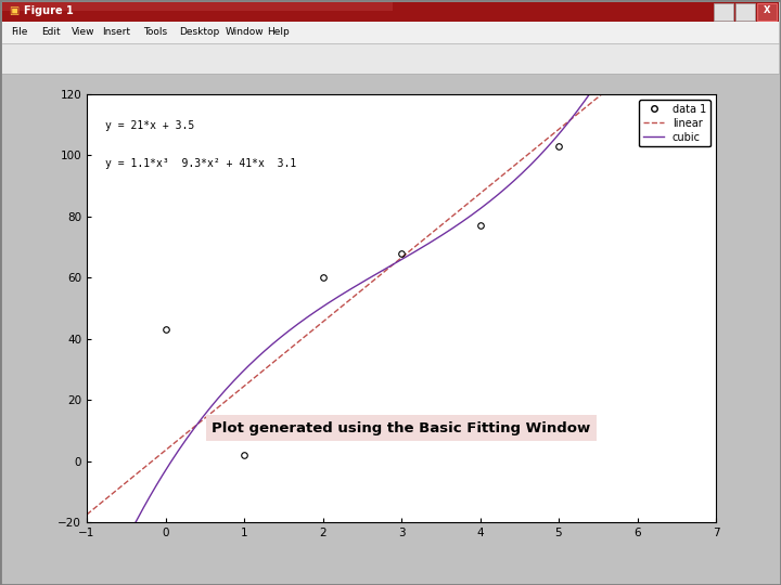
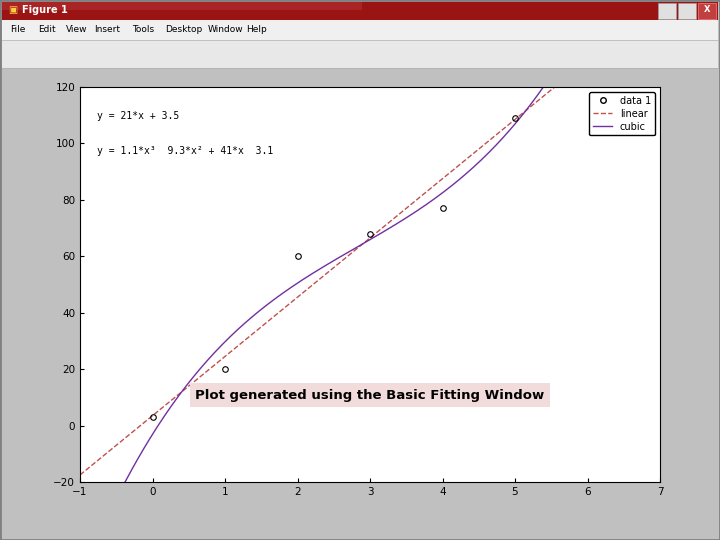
data 1/0: 43 -> 3
data 1/1: 2 -> 20
data 1/5: 103 -> 109
